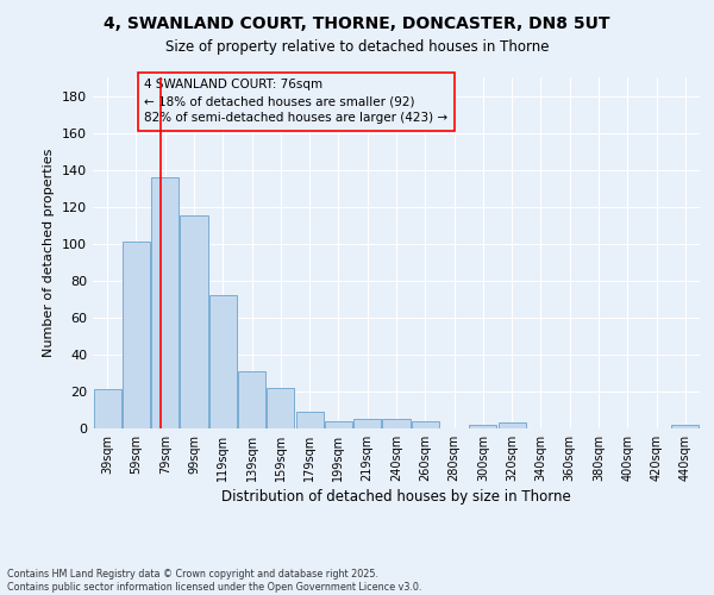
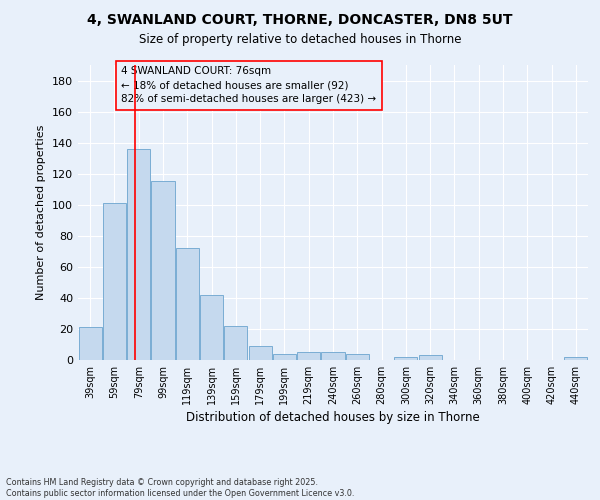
139sqm: 31 -> 42
